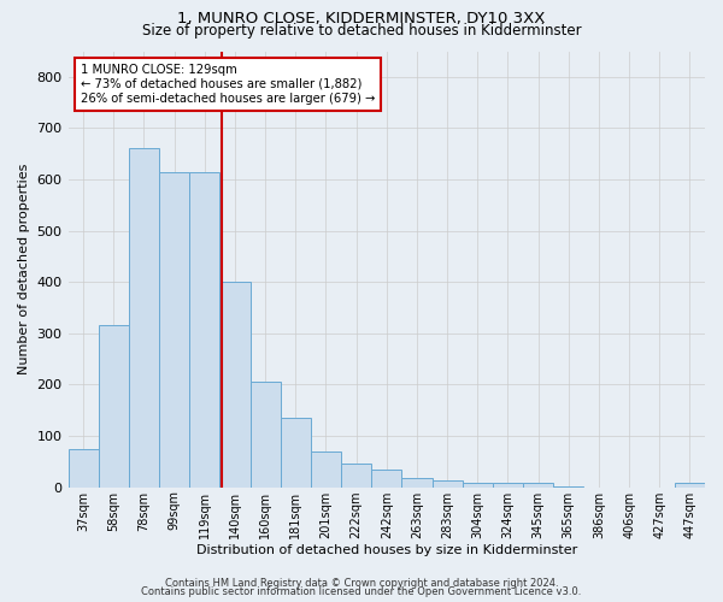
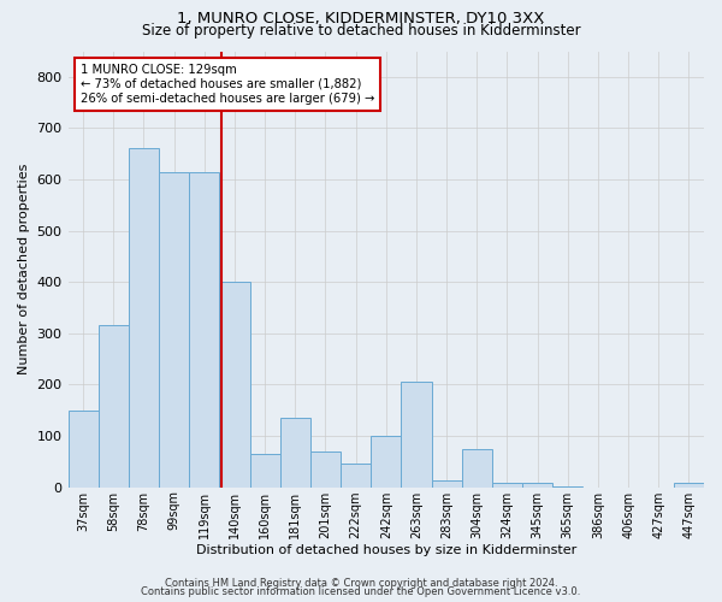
37sqm: 75 -> 150
160sqm: 205 -> 65
242sqm: 35 -> 100
263sqm: 18 -> 205
304sqm: 8 -> 75
